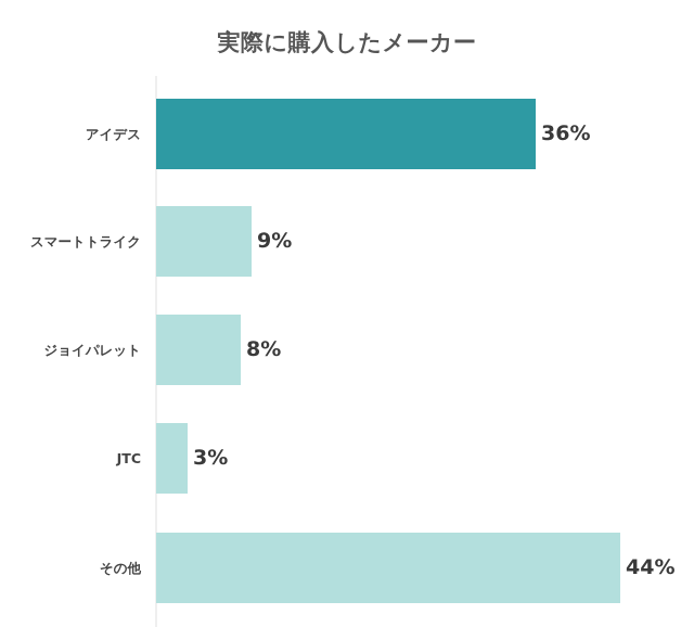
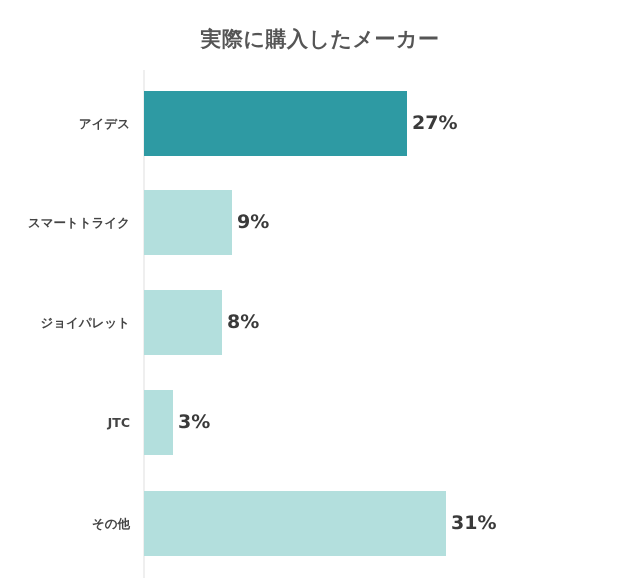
アイデス: 36% -> 27%
その他: 44% -> 31%
